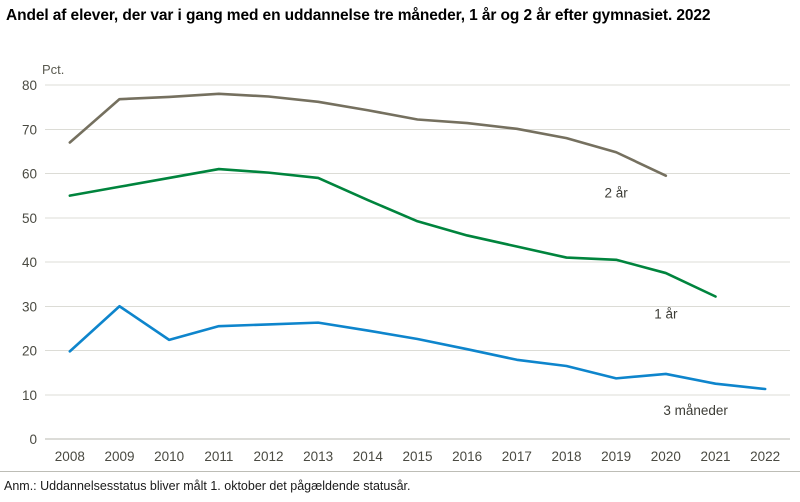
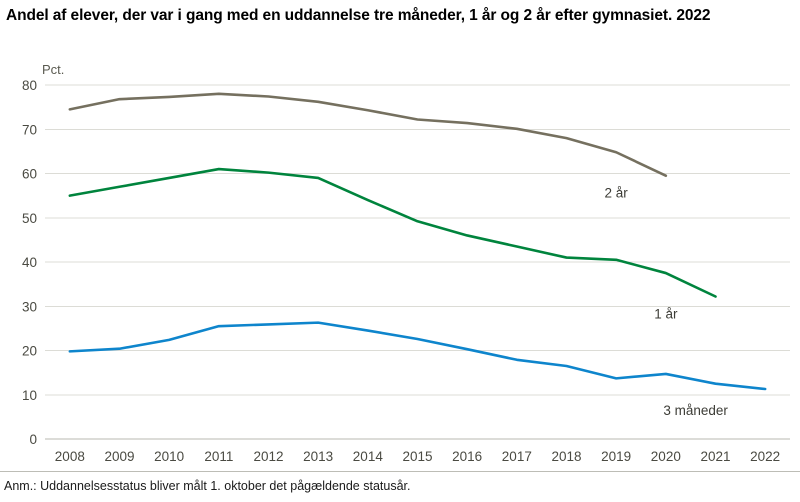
2 år/2008: 67 -> 74
3 måneder/2009: 30 -> 20
